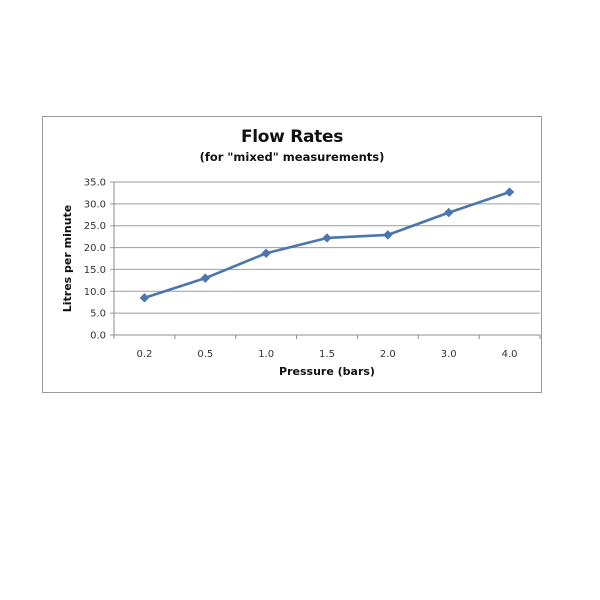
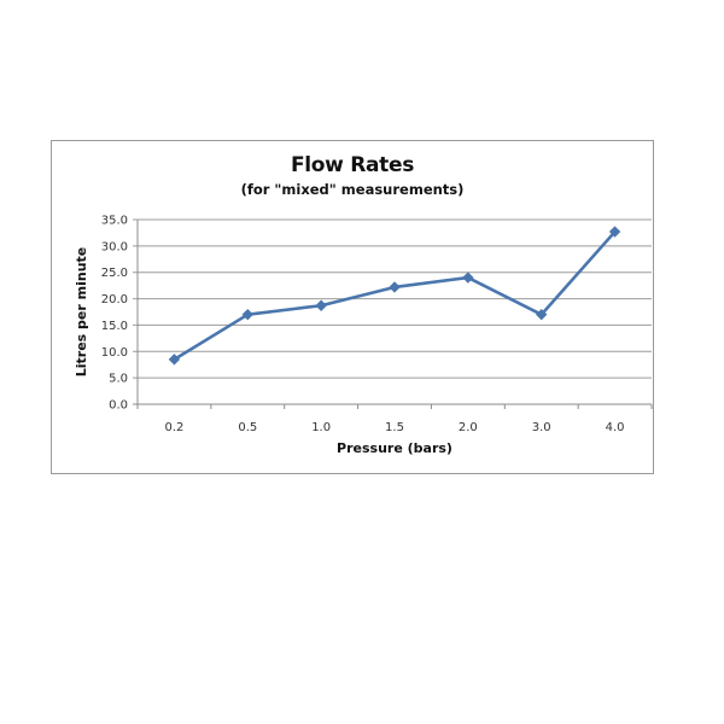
0.5: 13 -> 17
2.0: 23 -> 24
3.0: 28 -> 17
